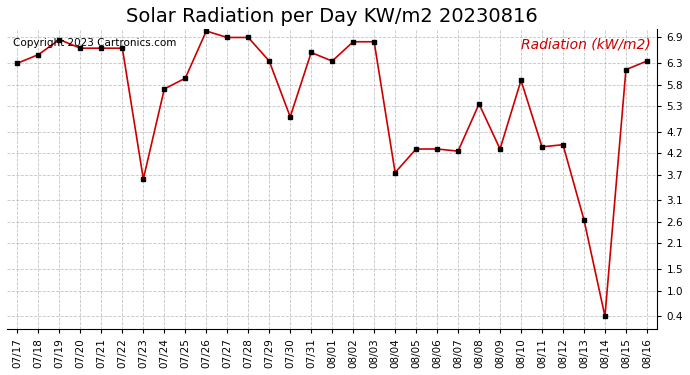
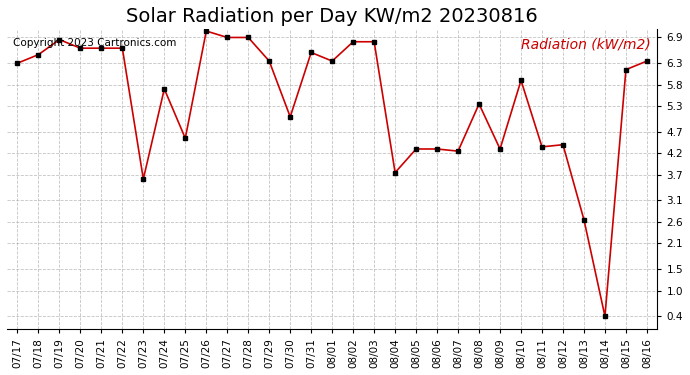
07/25: 5.95 -> 4.55
